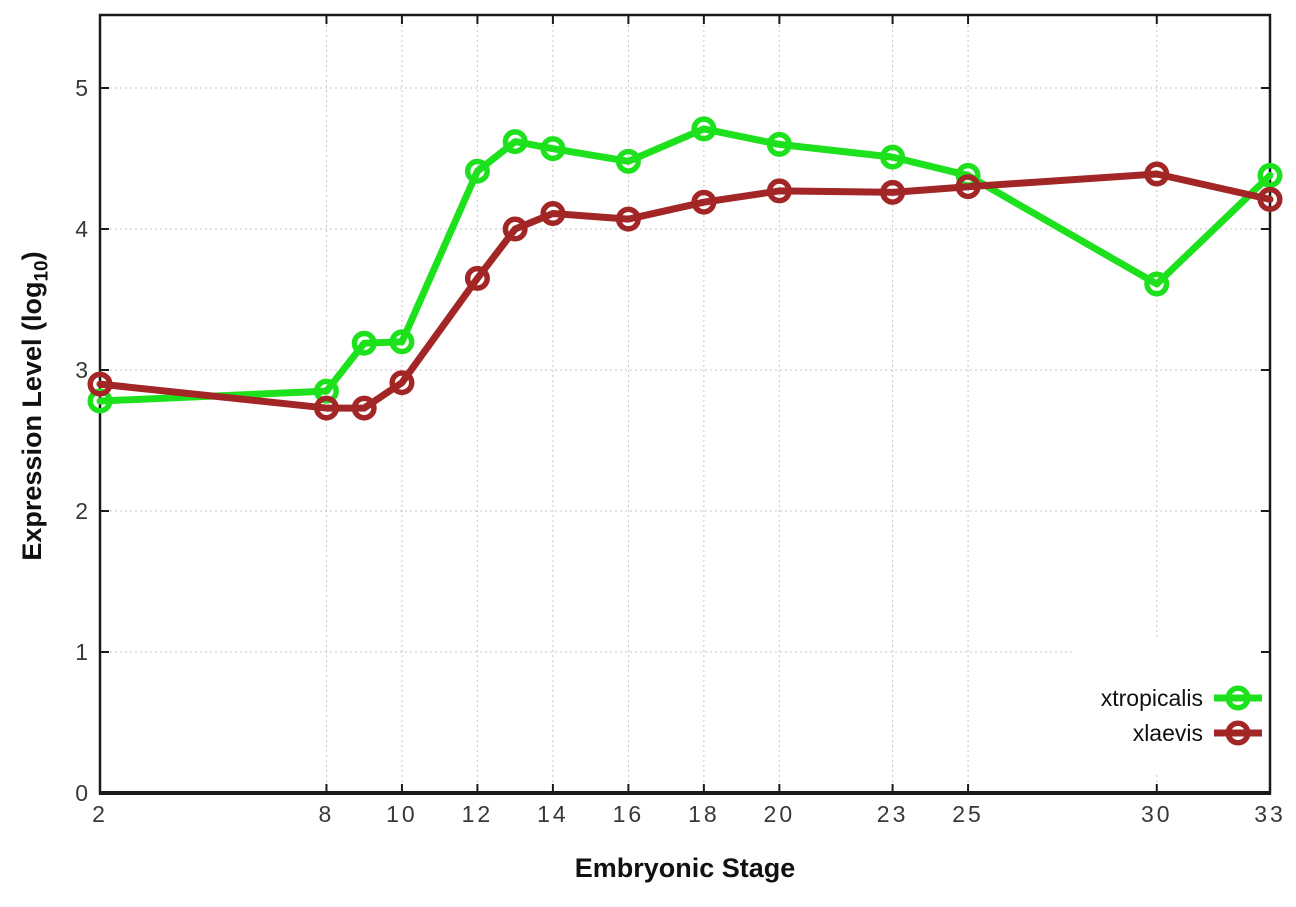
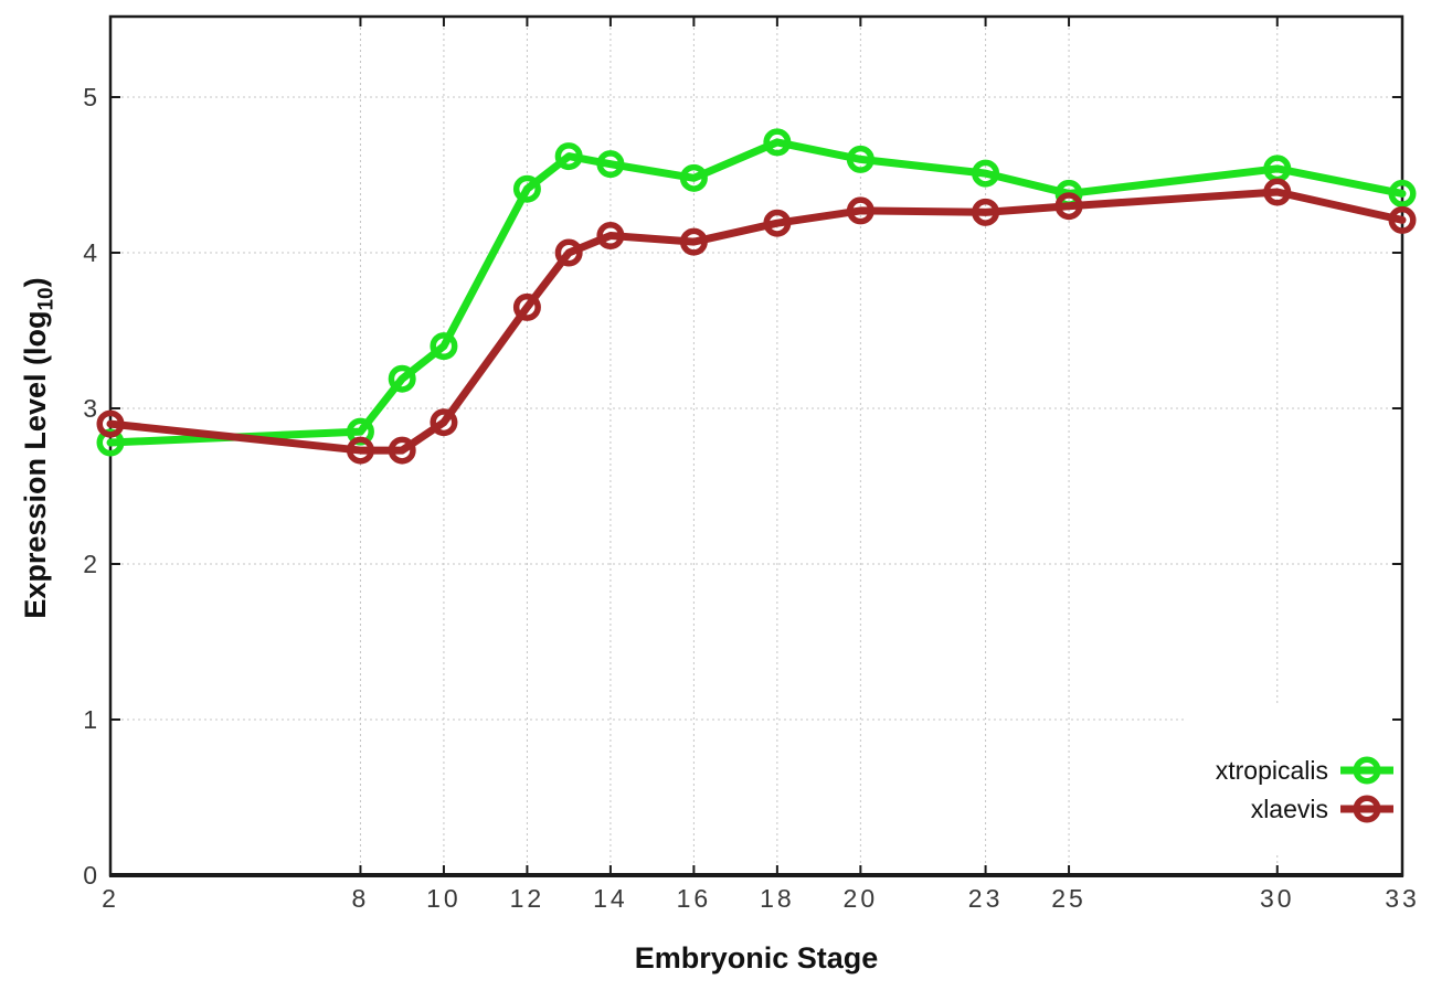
xtropicalis/10: 3.20 -> 3.40
xtropicalis/30: 3.61 -> 4.54
